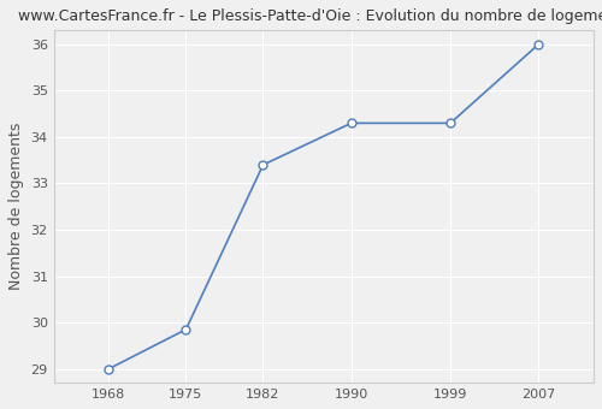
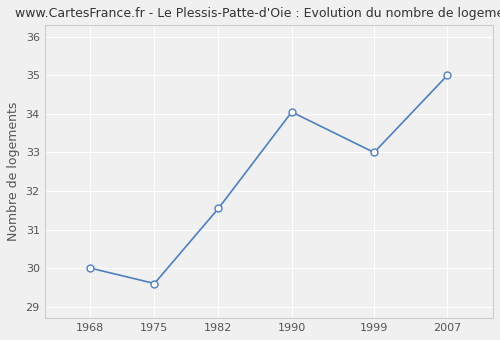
1968: 29.00 -> 30.00
1975: 29.85 -> 29.60
1982: 33.40 -> 31.55
1990: 34.30 -> 34.05
1999: 34.30 -> 33.00
2007: 36.00 -> 35.00
